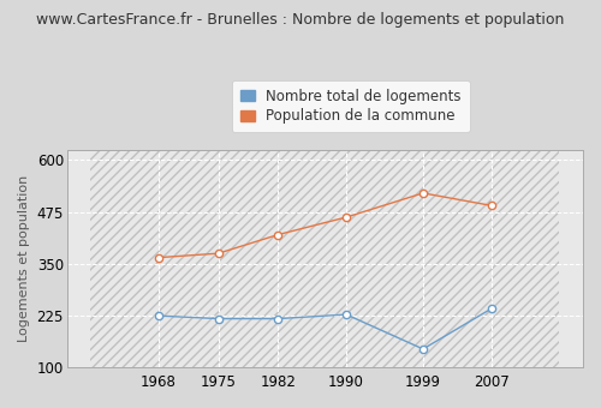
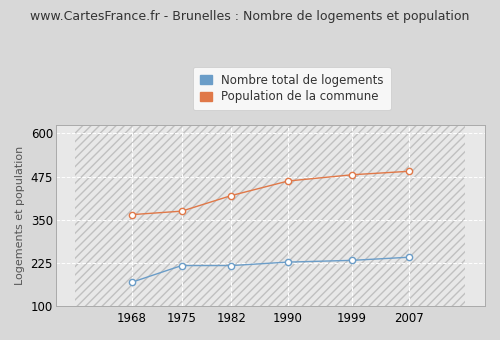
Nombre total de logements/1968: 225 -> 170
Nombre total de logements/1999: 145 -> 233
Population de la commune/1999: 520 -> 480
